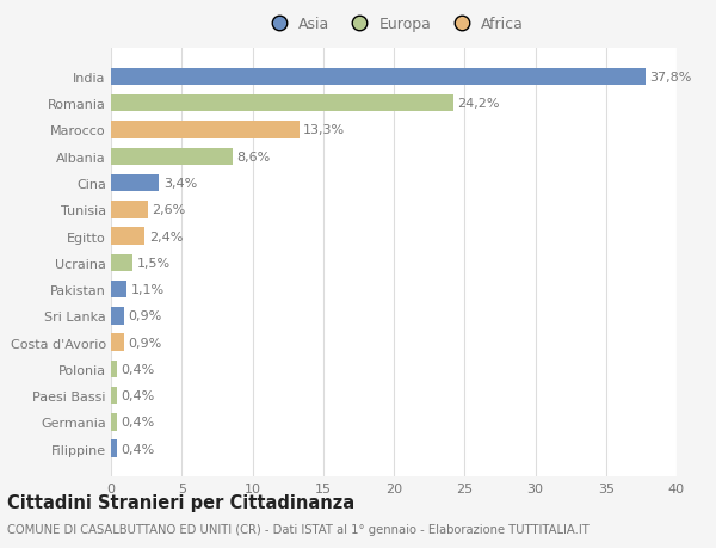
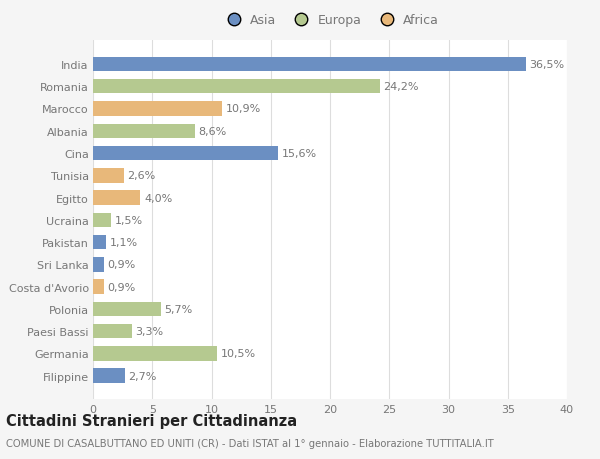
India: 37,8% -> 36,5%
Marocco: 13,3% -> 10,9%
Cina: 3,4% -> 15,6%
Egitto: 2,4% -> 4,0%
Polonia: 0,4% -> 5,7%
Paesi Bassi: 0,4% -> 3,3%
Germania: 0,4% -> 10,5%
Filippine: 0,4% -> 2,7%
